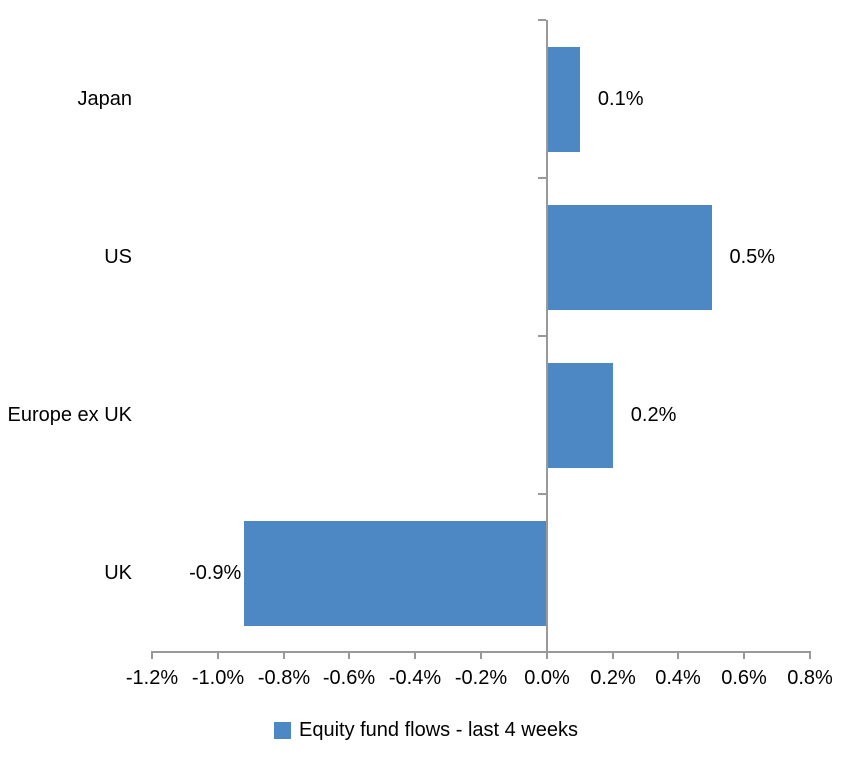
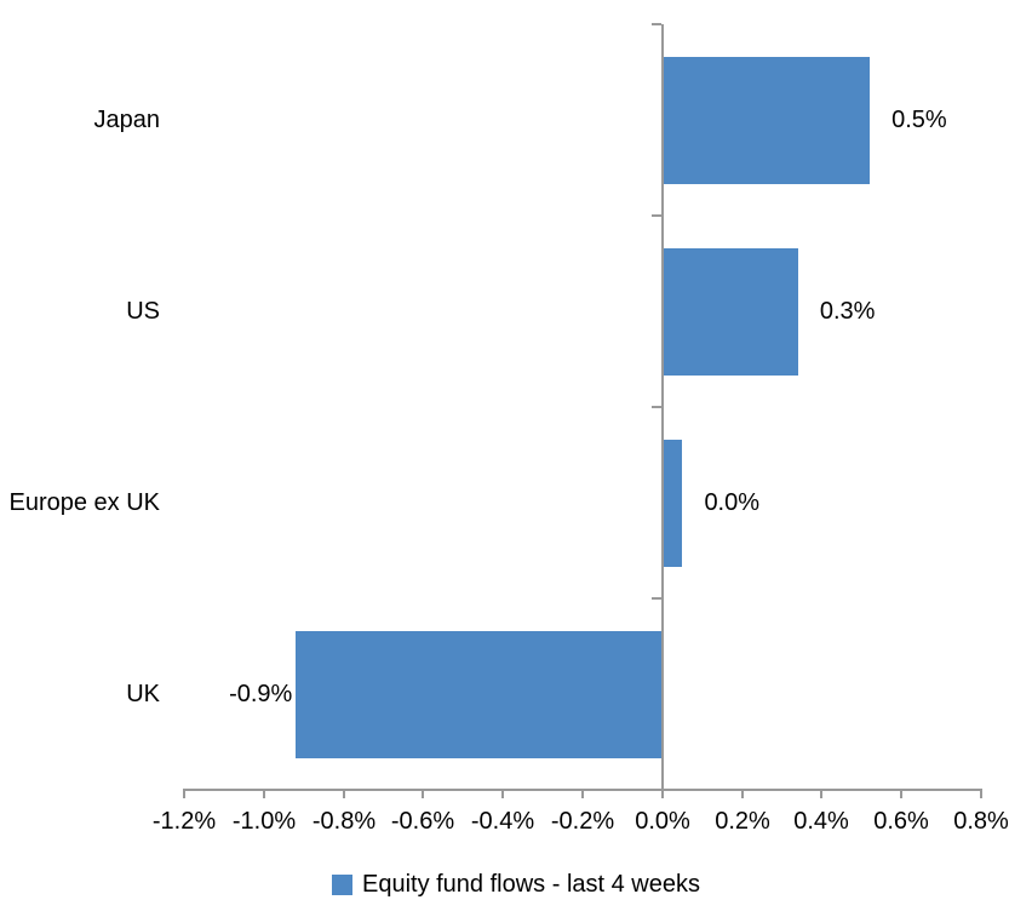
Japan: 0.1% -> 0.5%
US: 0.5% -> 0.3%
Europe ex UK: 0.2% -> 0.0%
